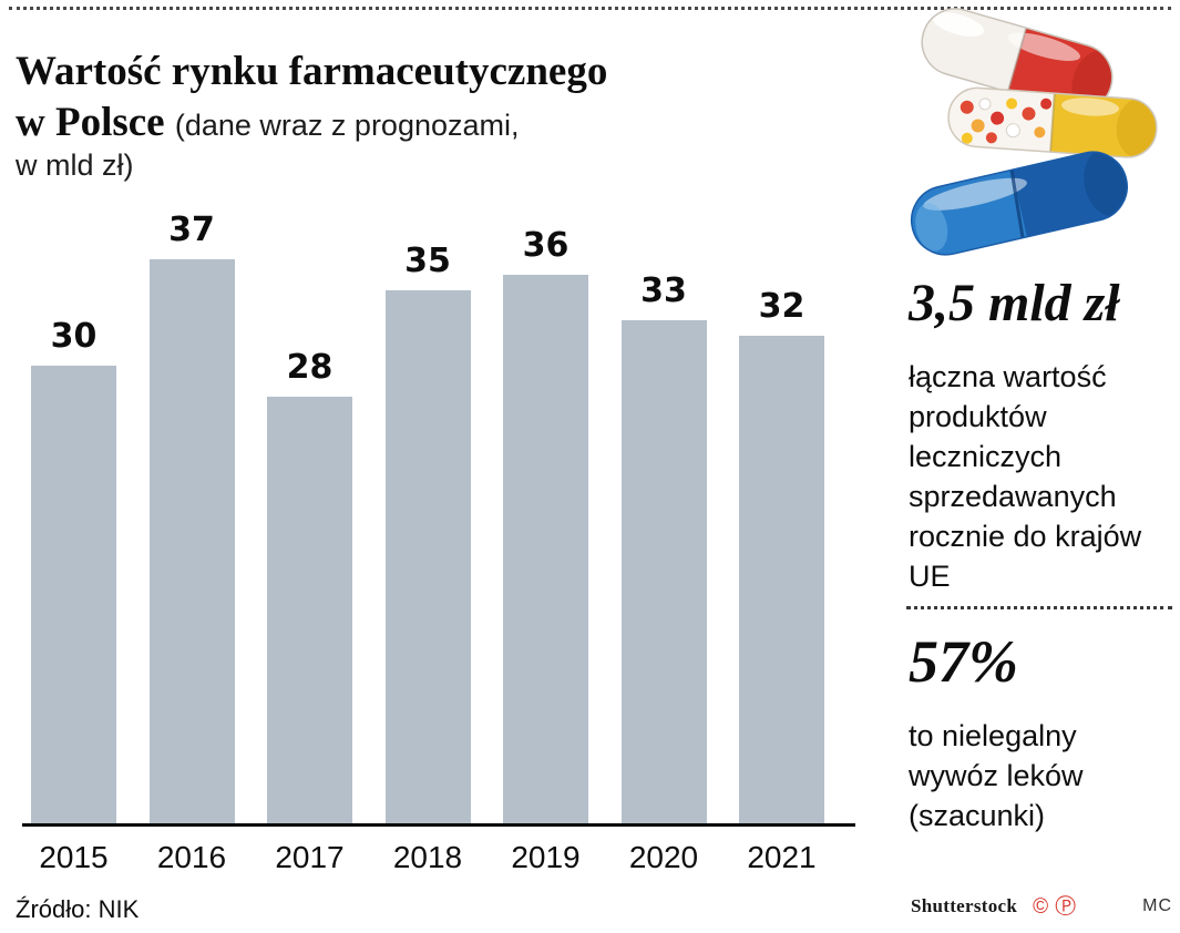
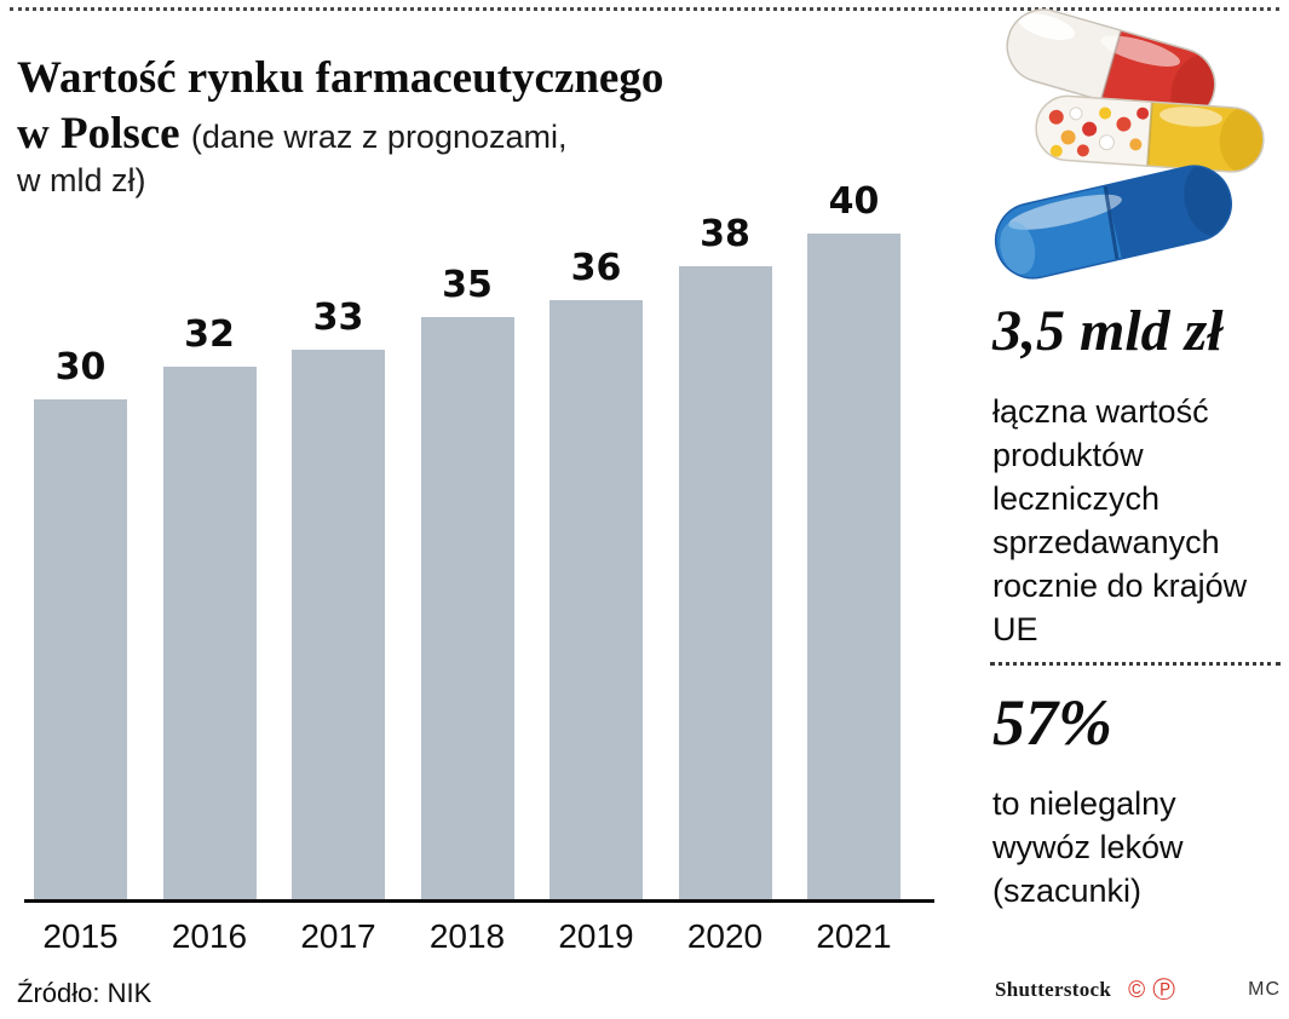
2016: 37 -> 32
2017: 28 -> 33
2020: 33 -> 38
2021: 32 -> 40
